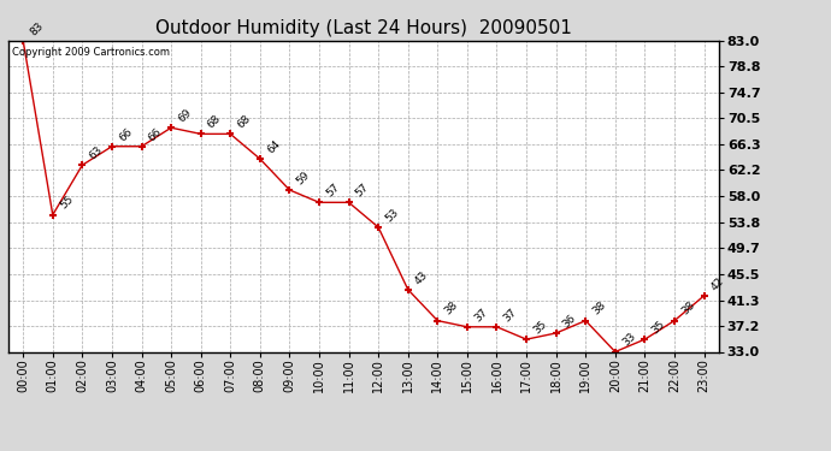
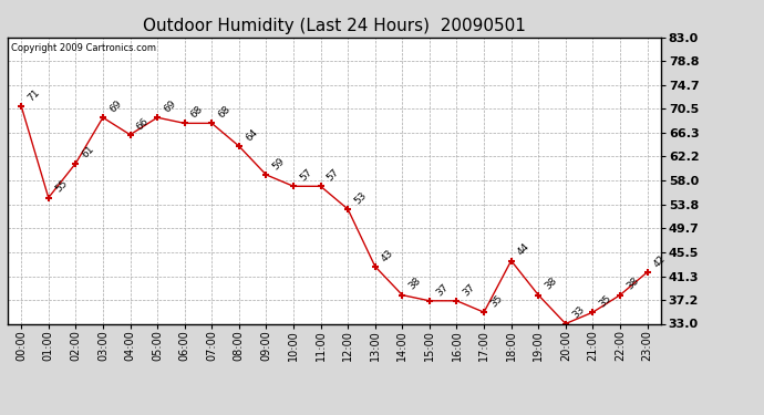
00:00: 83 -> 71
02:00: 63 -> 61
03:00: 66 -> 69
18:00: 36 -> 44
